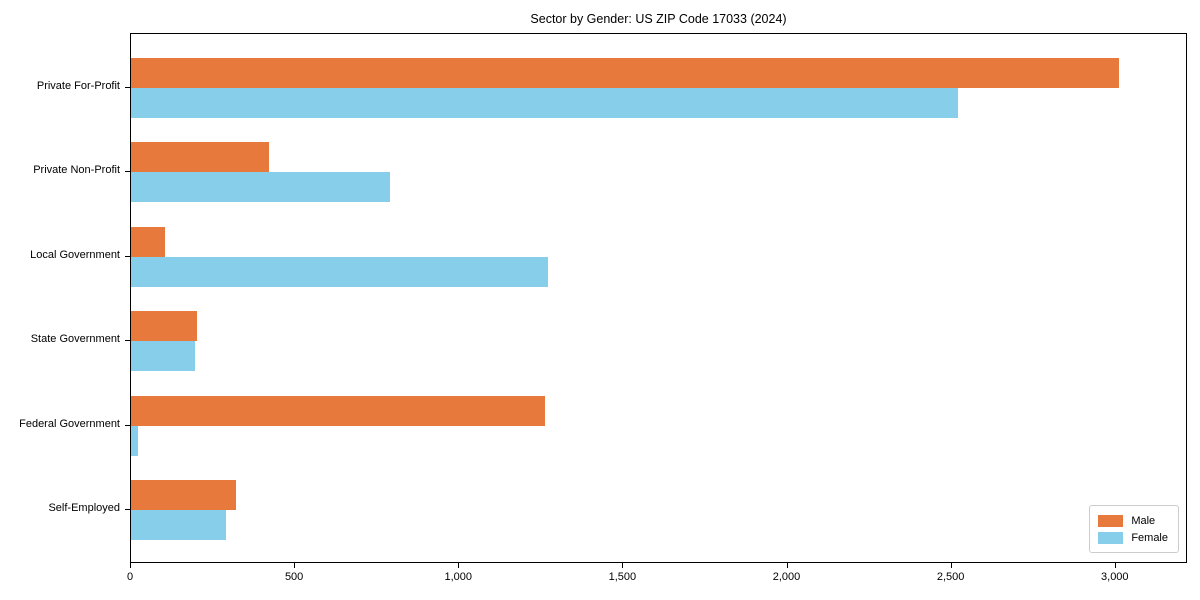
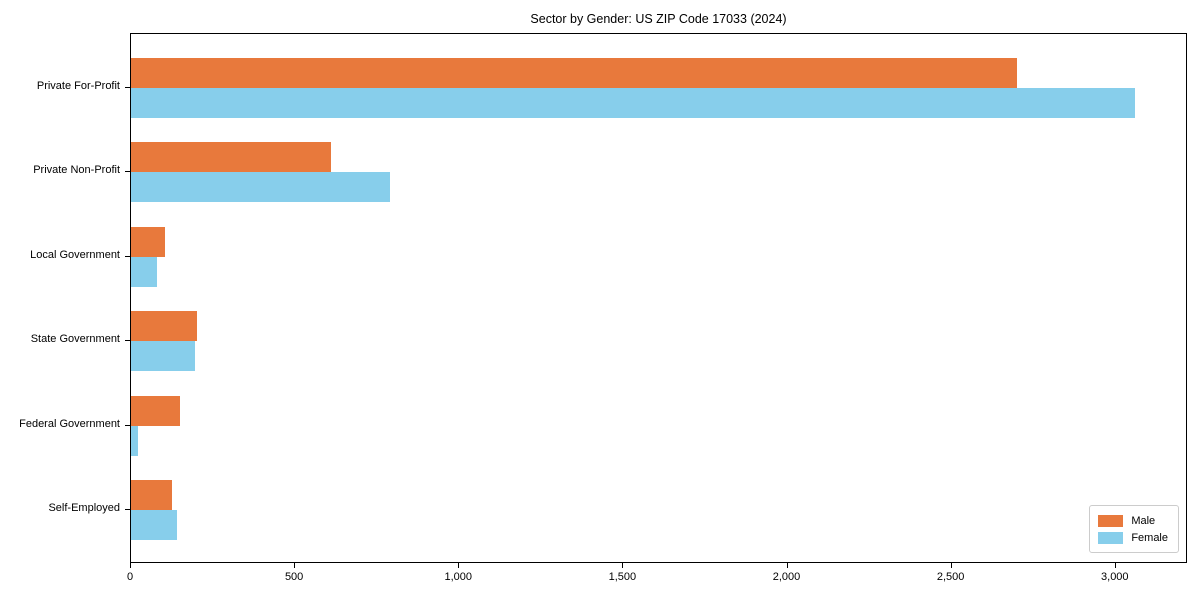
Male/Private For-Profit: 3010 -> 2700
Female/Private For-Profit: 2520 -> 3060
Male/Private Non-Profit: 420 -> 610
Female/Local Government: 1270 -> 80
Male/Federal Government: 1260 -> 150
Male/Self-Employed: 320 -> 120
Female/Self-Employed: 290 -> 140
